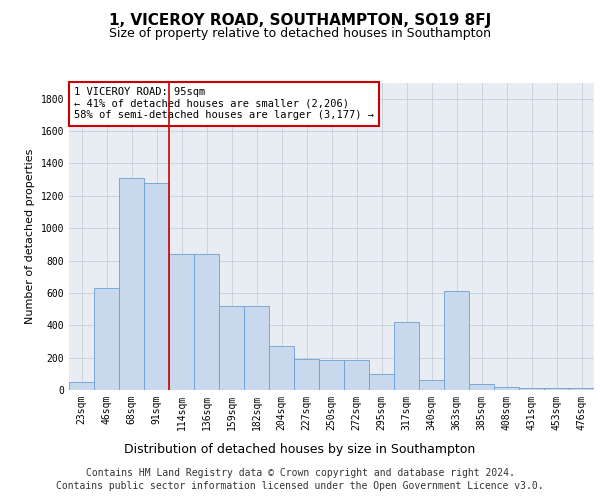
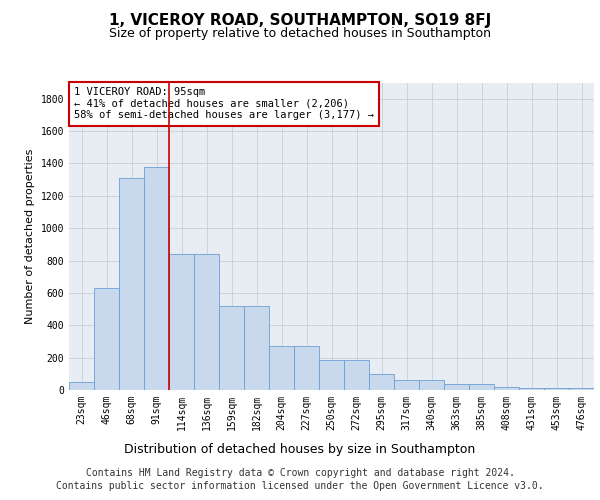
91sqm: 1280 -> 1380
227sqm: 190 -> 270
317sqm: 420 -> 60
363sqm: 610 -> 40
